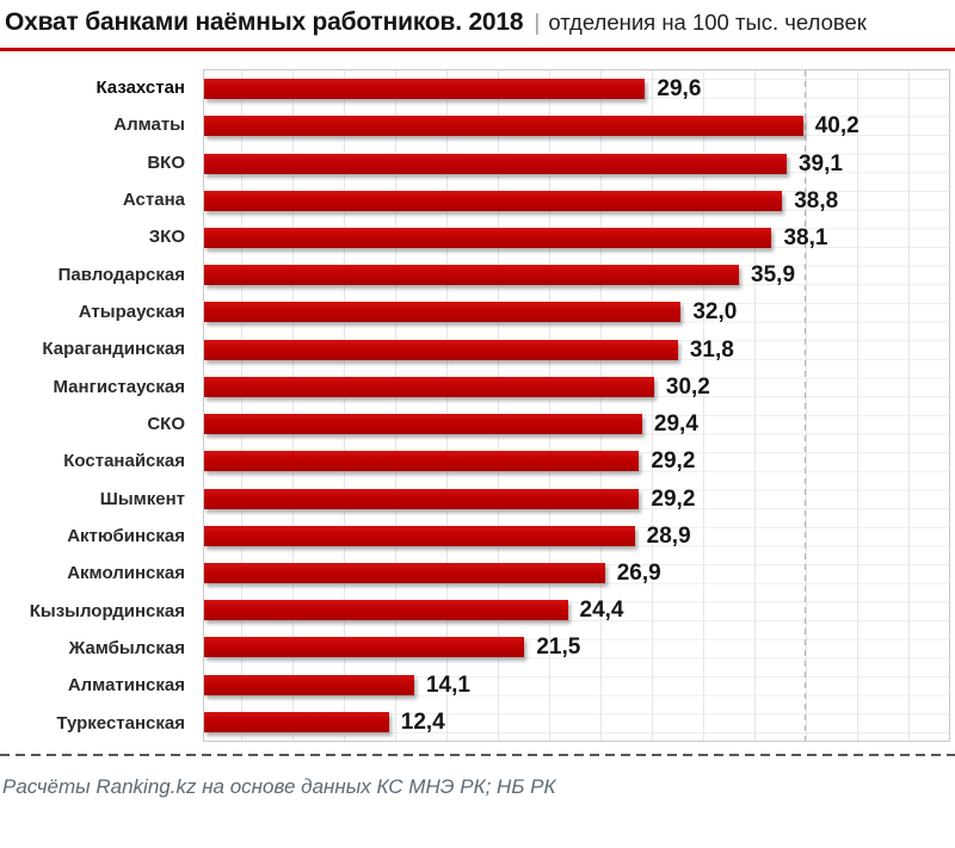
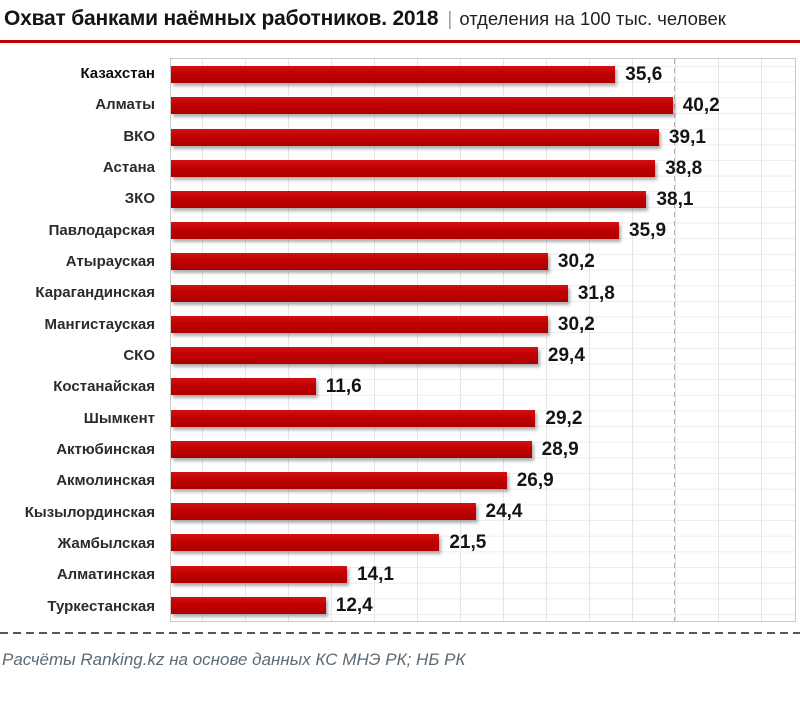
Казахстан: 29,6 -> 35,6
Атырауская: 32,0 -> 30,2
Костанайская: 29,2 -> 11,6
